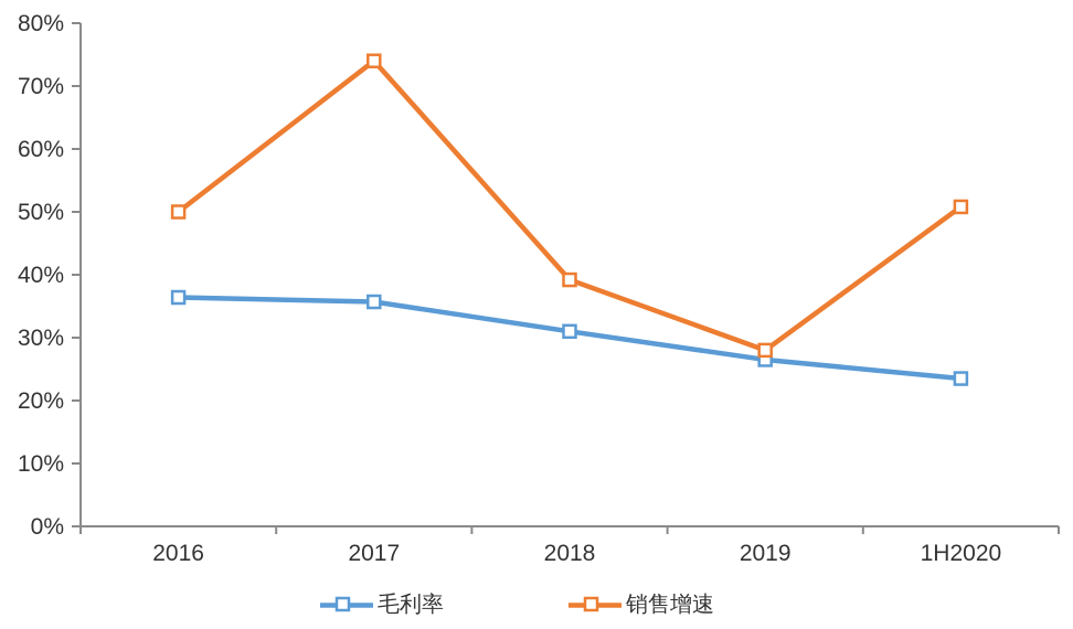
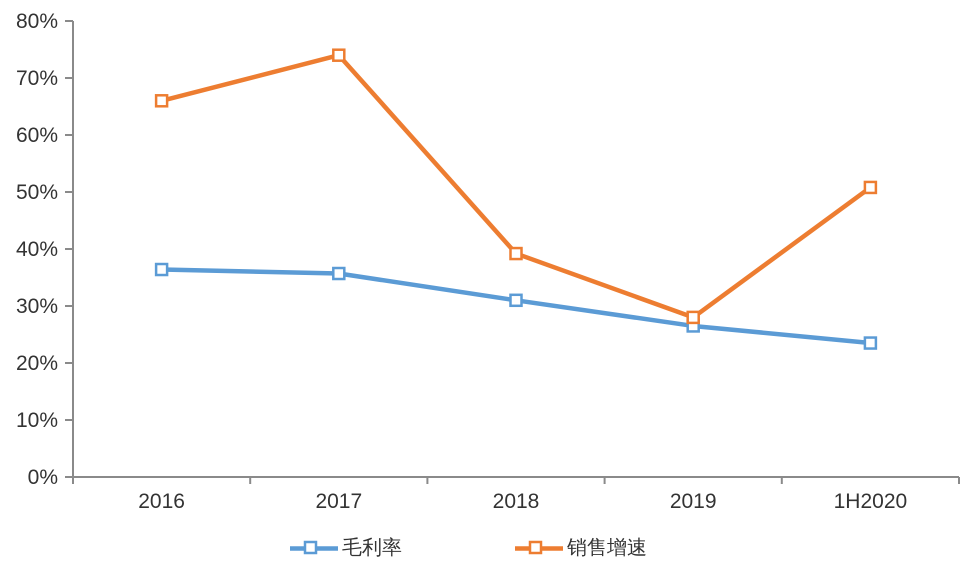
销售增速/2016: 50% -> 66%
